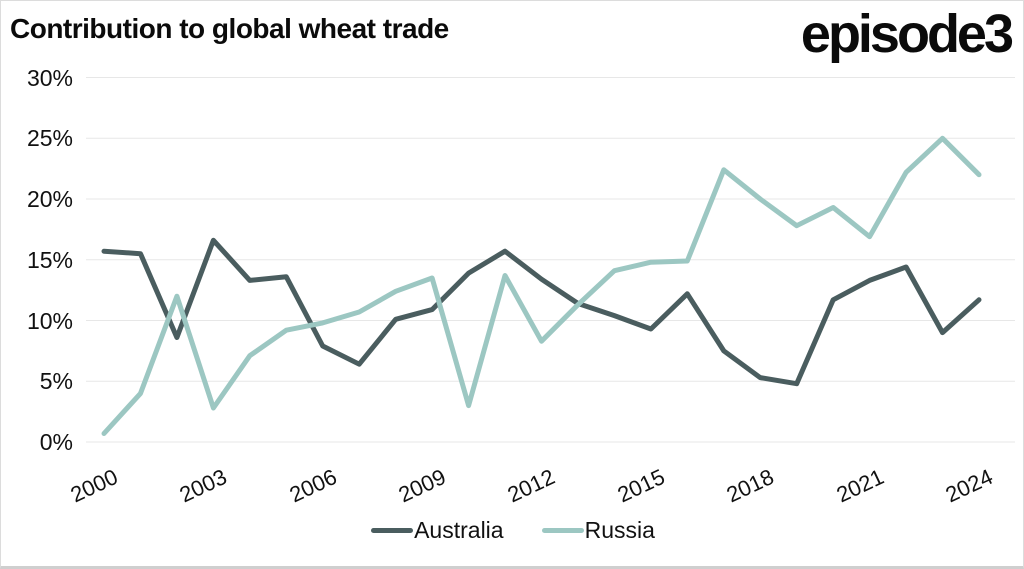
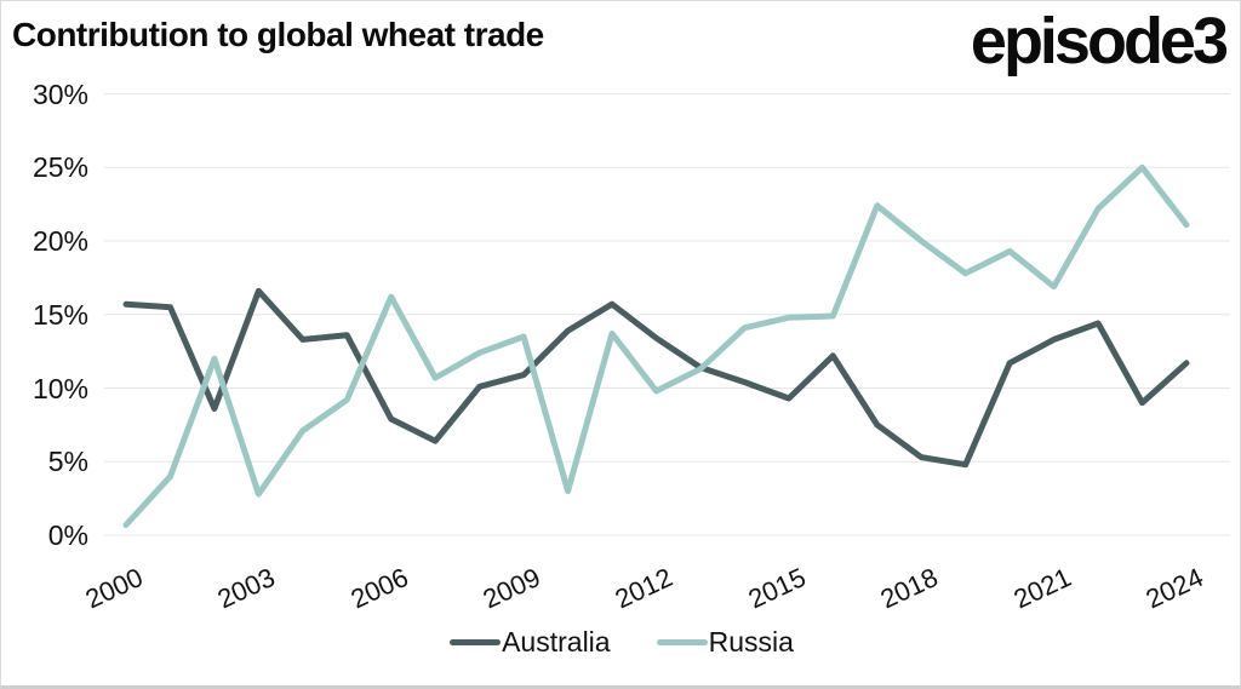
Russia/2006: 9.8% -> 16.2%
Russia/2012: 8.3% -> 9.8%
Russia/2024: 22.0% -> 21.1%
